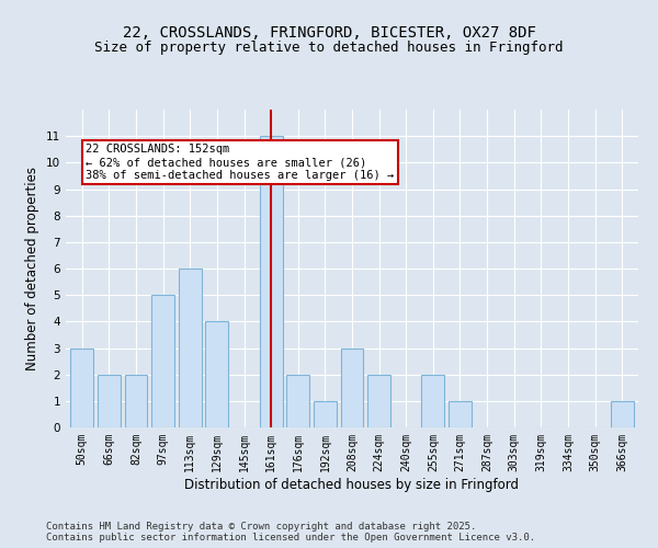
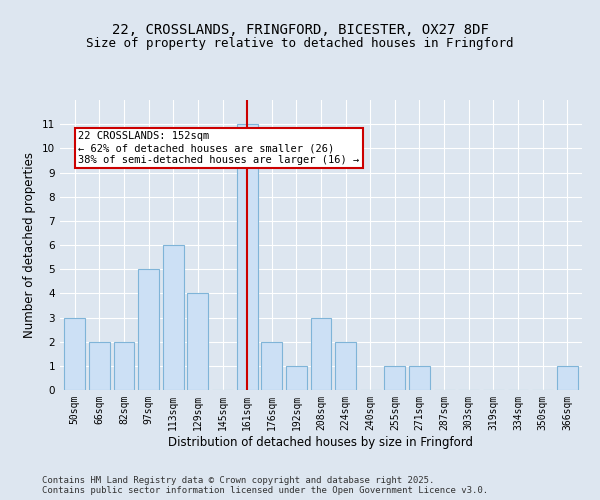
255sqm: 2 -> 1
